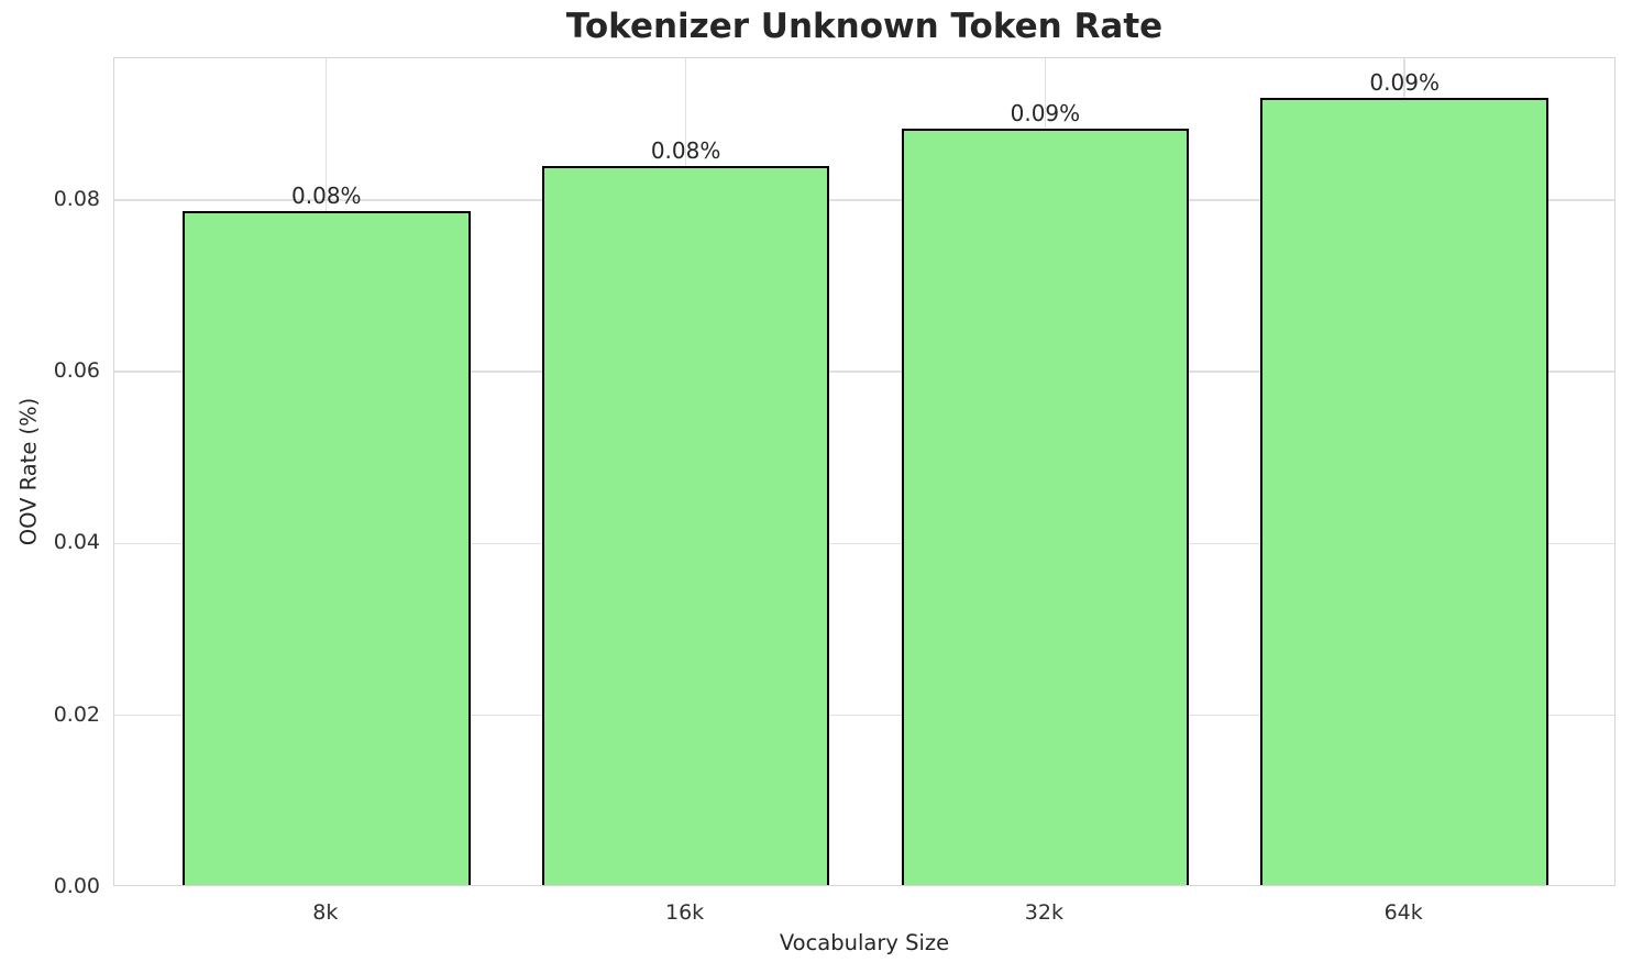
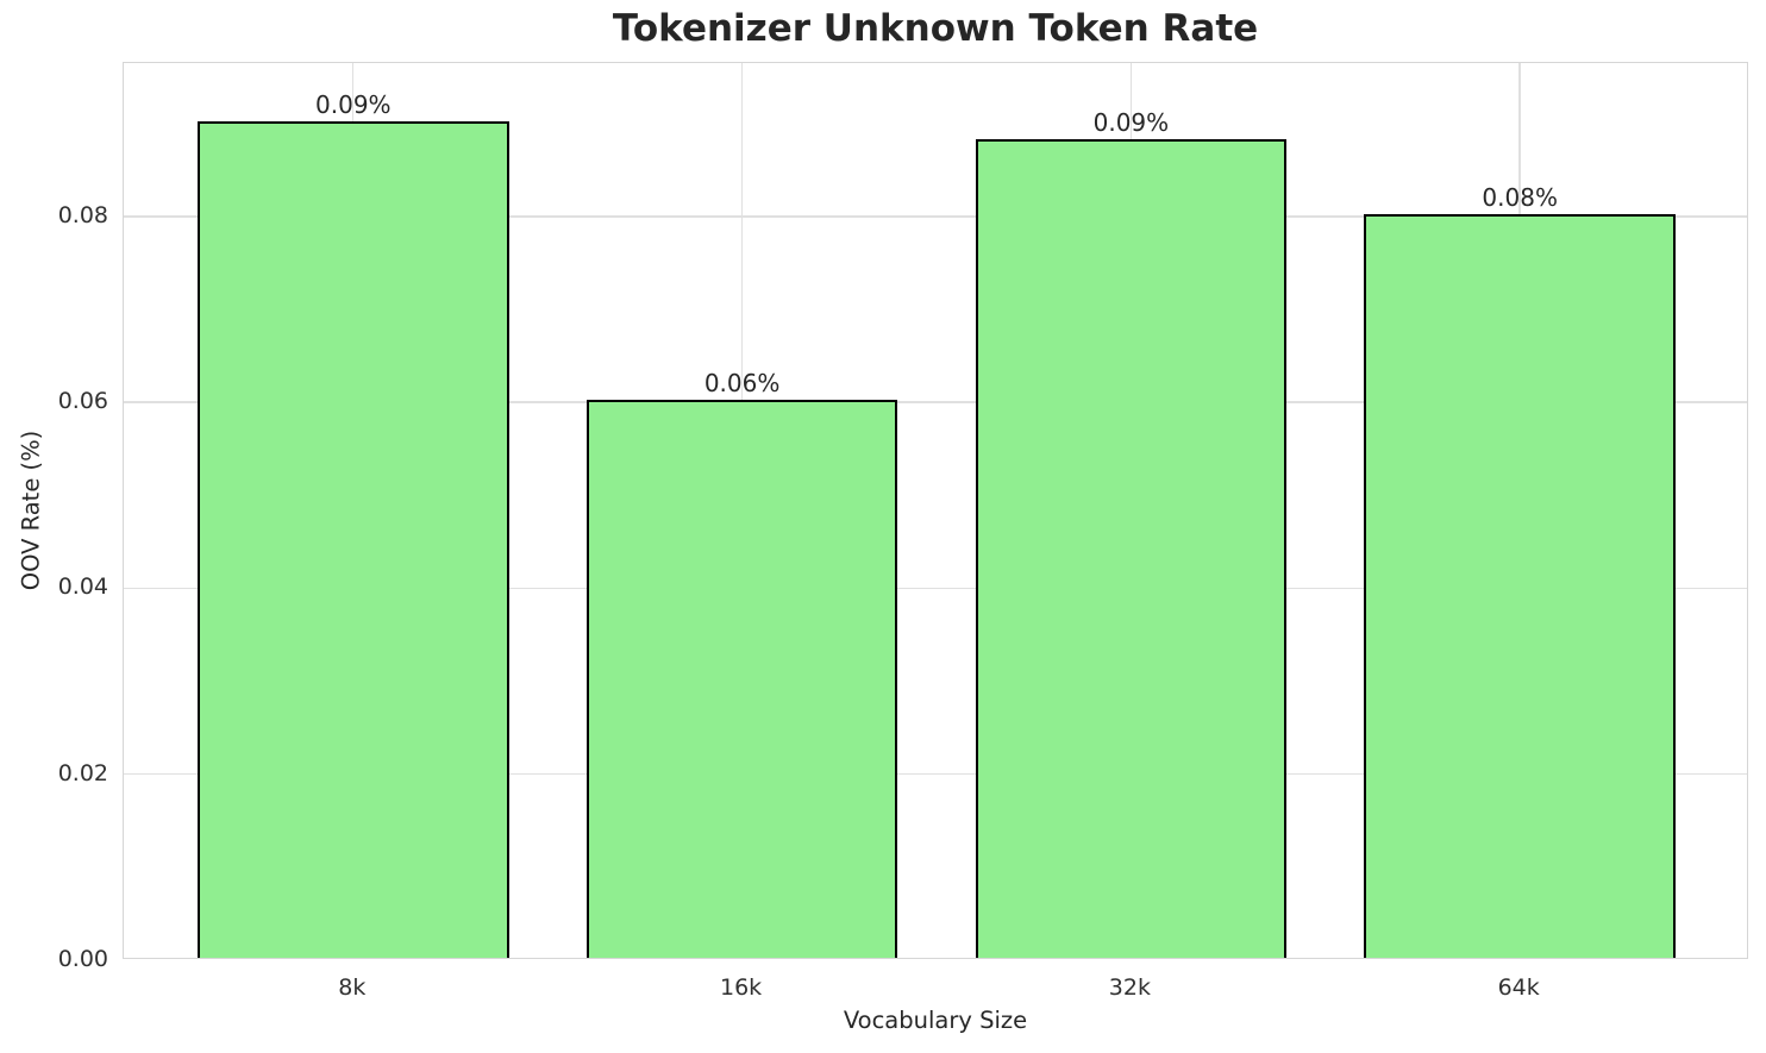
8k: 0.08% -> 0.09%
16k: 0.08% -> 0.06%
64k: 0.09% -> 0.08%
